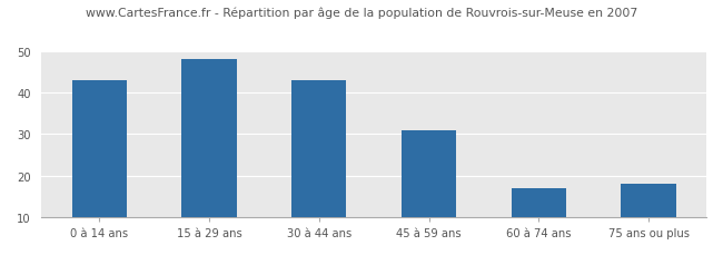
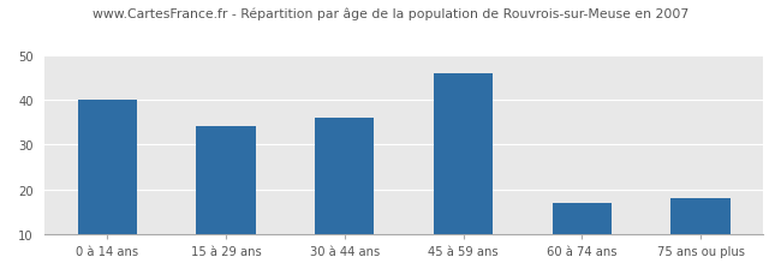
0 à 14 ans: 43 -> 40
15 à 29 ans: 48 -> 34
30 à 44 ans: 43 -> 36
45 à 59 ans: 31 -> 46
